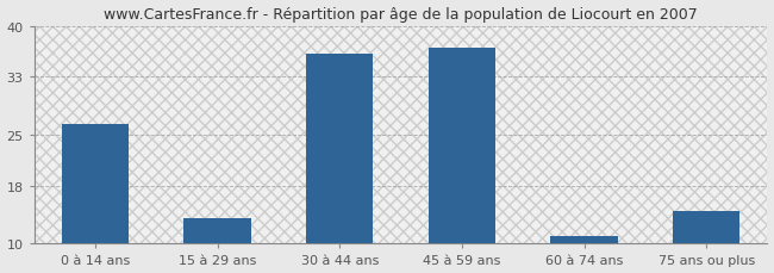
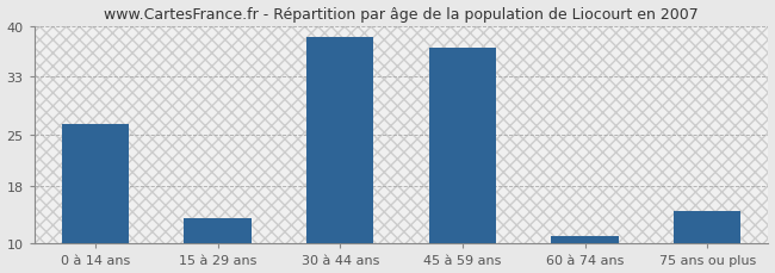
30 à 44 ans: 36.2 -> 38.5
